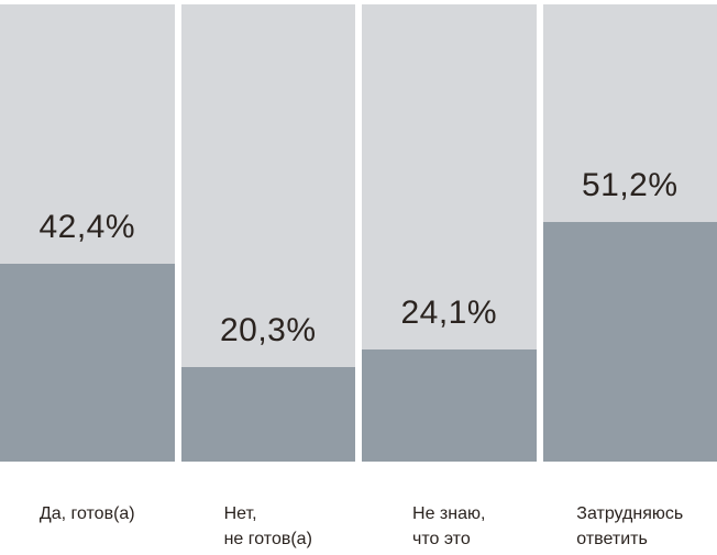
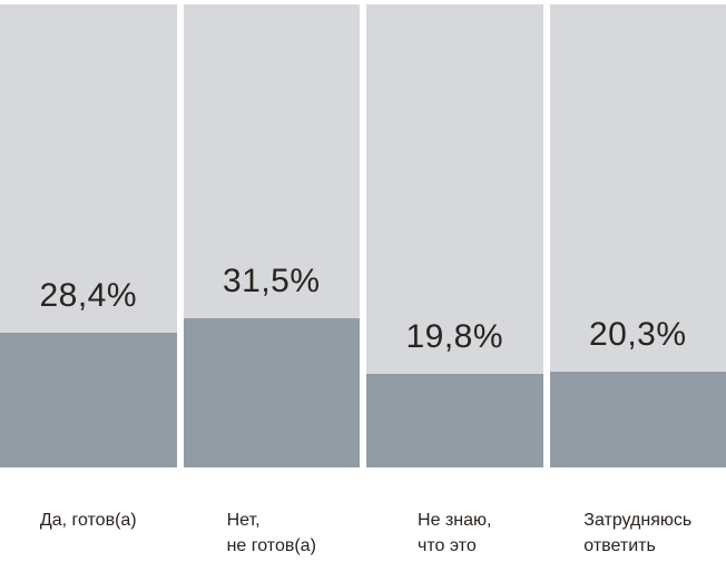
Да, готов(а): 42,4% -> 28,4%
Нет, не готов(а): 20,3% -> 31,5%
Не знаю, что это: 24,1% -> 19,8%
Затрудняюсь ответить: 51,2% -> 20,3%
